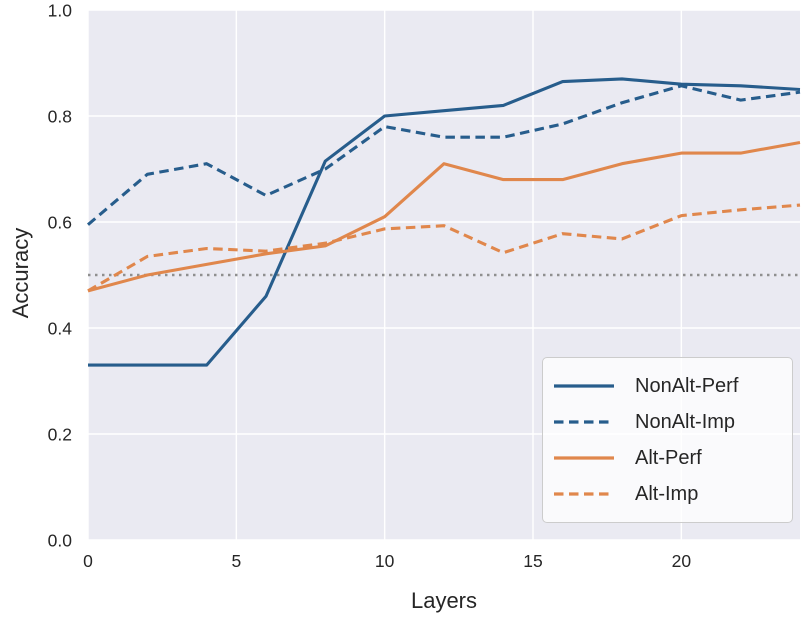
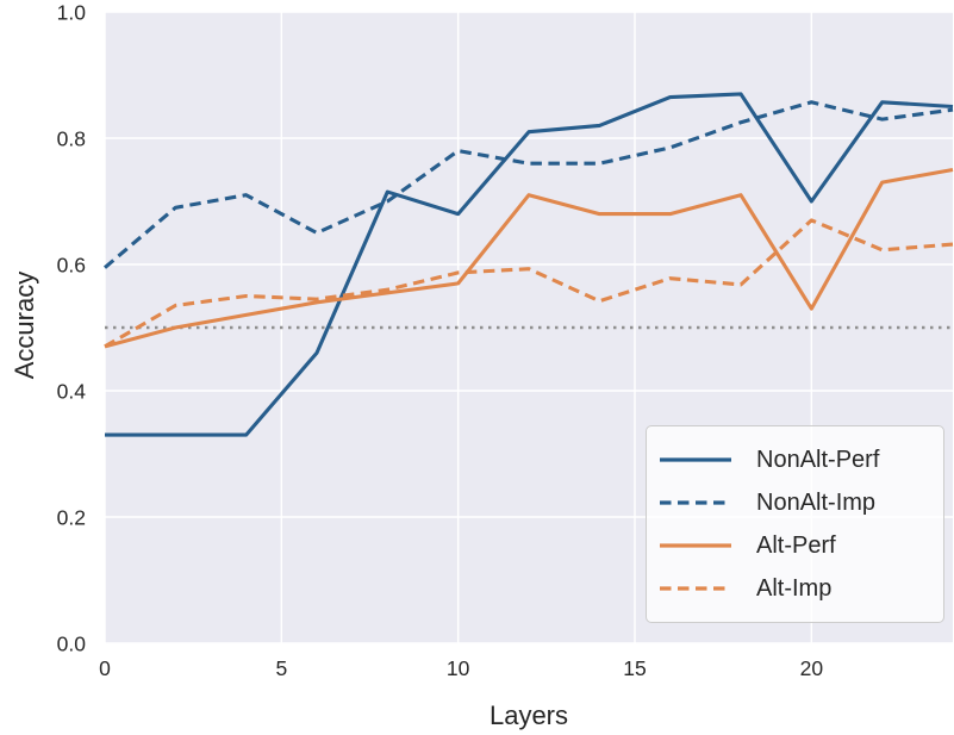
NonAlt-Perf/10: 0.80 -> 0.68
Alt-Perf/10: 0.61 -> 0.57
NonAlt-Perf/20: 0.86 -> 0.70
Alt-Perf/20: 0.73 -> 0.53
Alt-Imp/20: 0.61 -> 0.67
